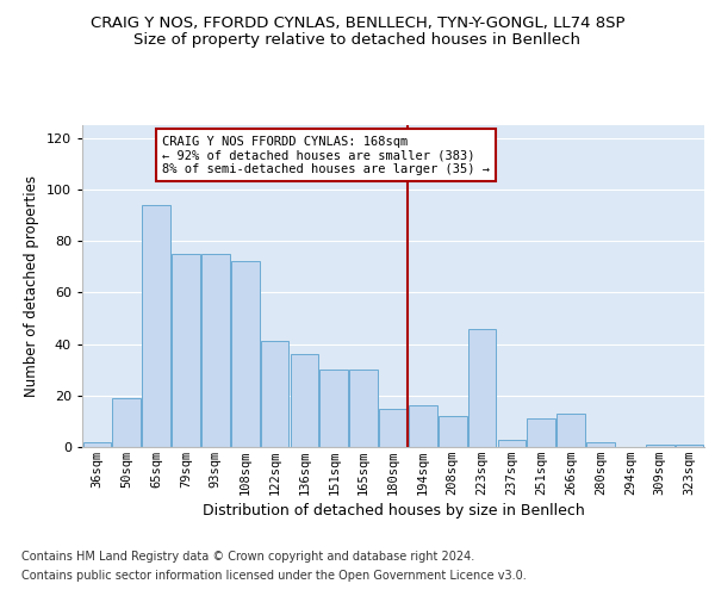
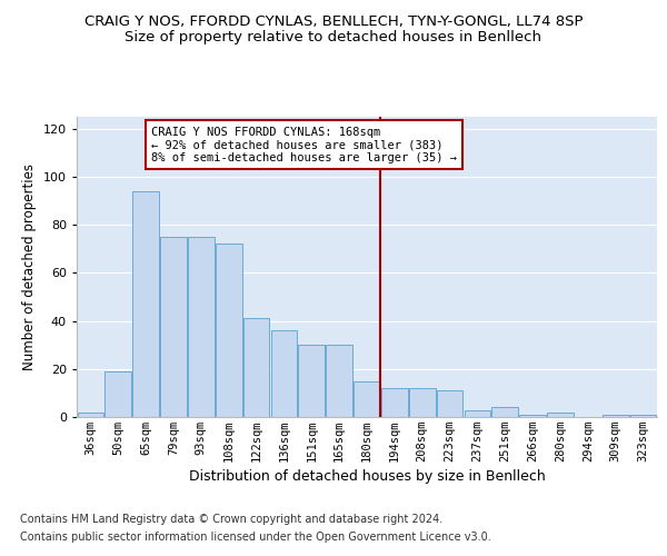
194sqm: 16 -> 12
223sqm: 46 -> 11
251sqm: 11 -> 4
266sqm: 13 -> 1
